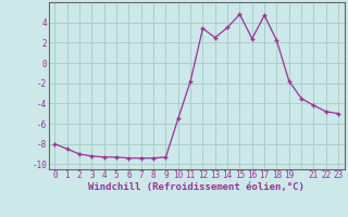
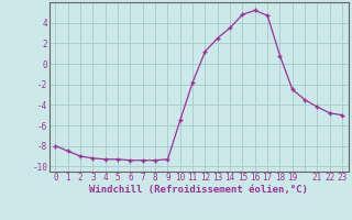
12: 3.4 -> 1.2
16: 2.4 -> 5.2
18: 2.2 -> 0.8
19: -1.8 -> -2.5
